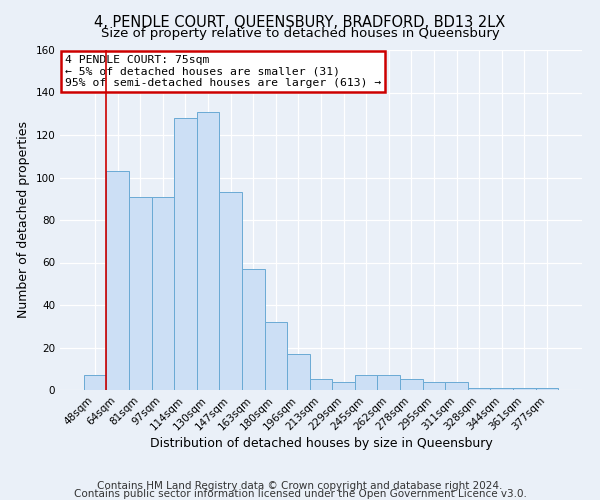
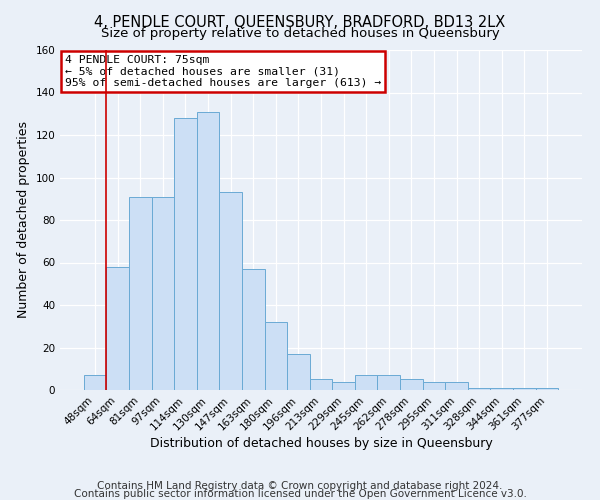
64sqm: 103 -> 58
